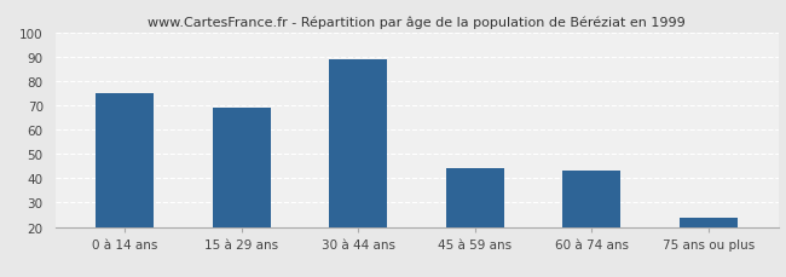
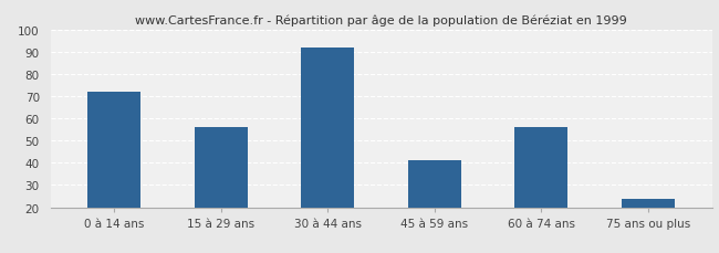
0 à 14 ans: 75 -> 72
15 à 29 ans: 69 -> 56
30 à 44 ans: 89 -> 92
45 à 59 ans: 44 -> 41
60 à 74 ans: 43 -> 56
